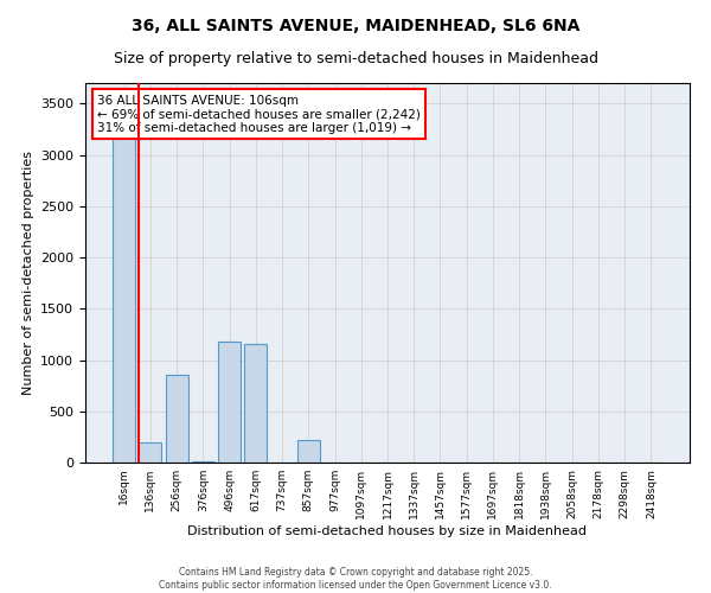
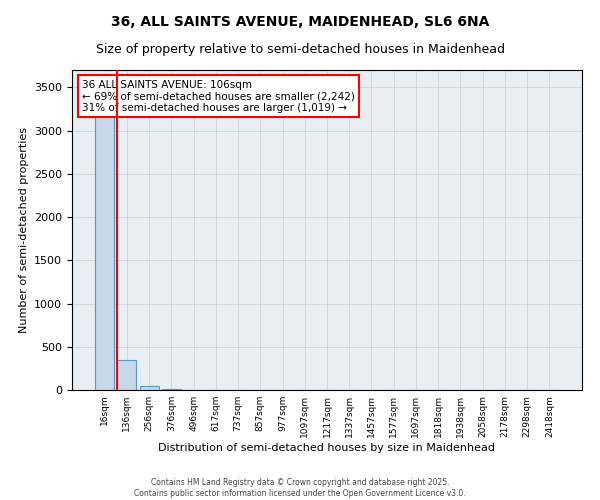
136sqm: 200 -> 350
256sqm: 860 -> 50
496sqm: 1180 -> 0
617sqm: 1160 -> 0
857sqm: 220 -> 0
